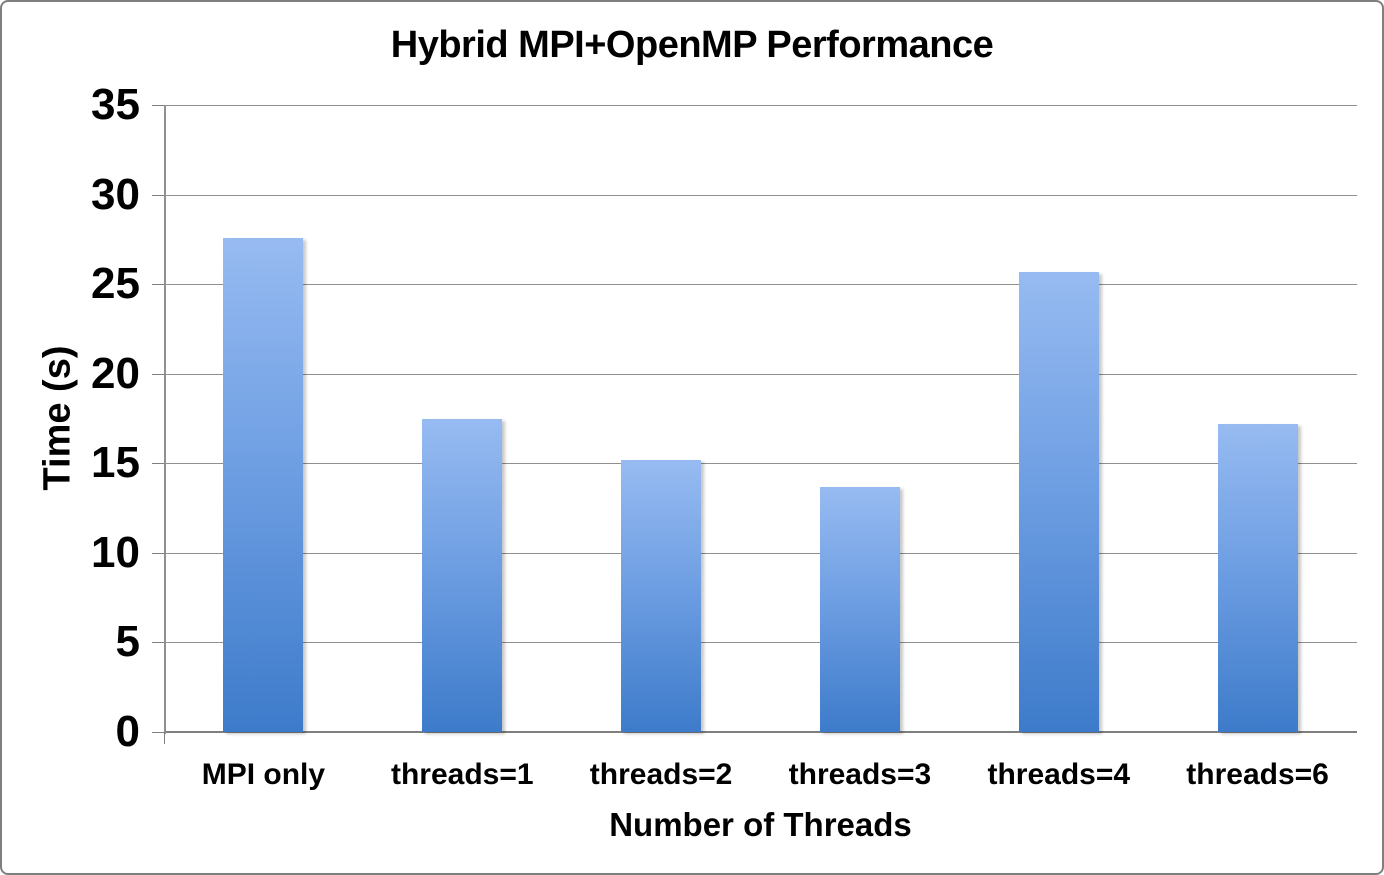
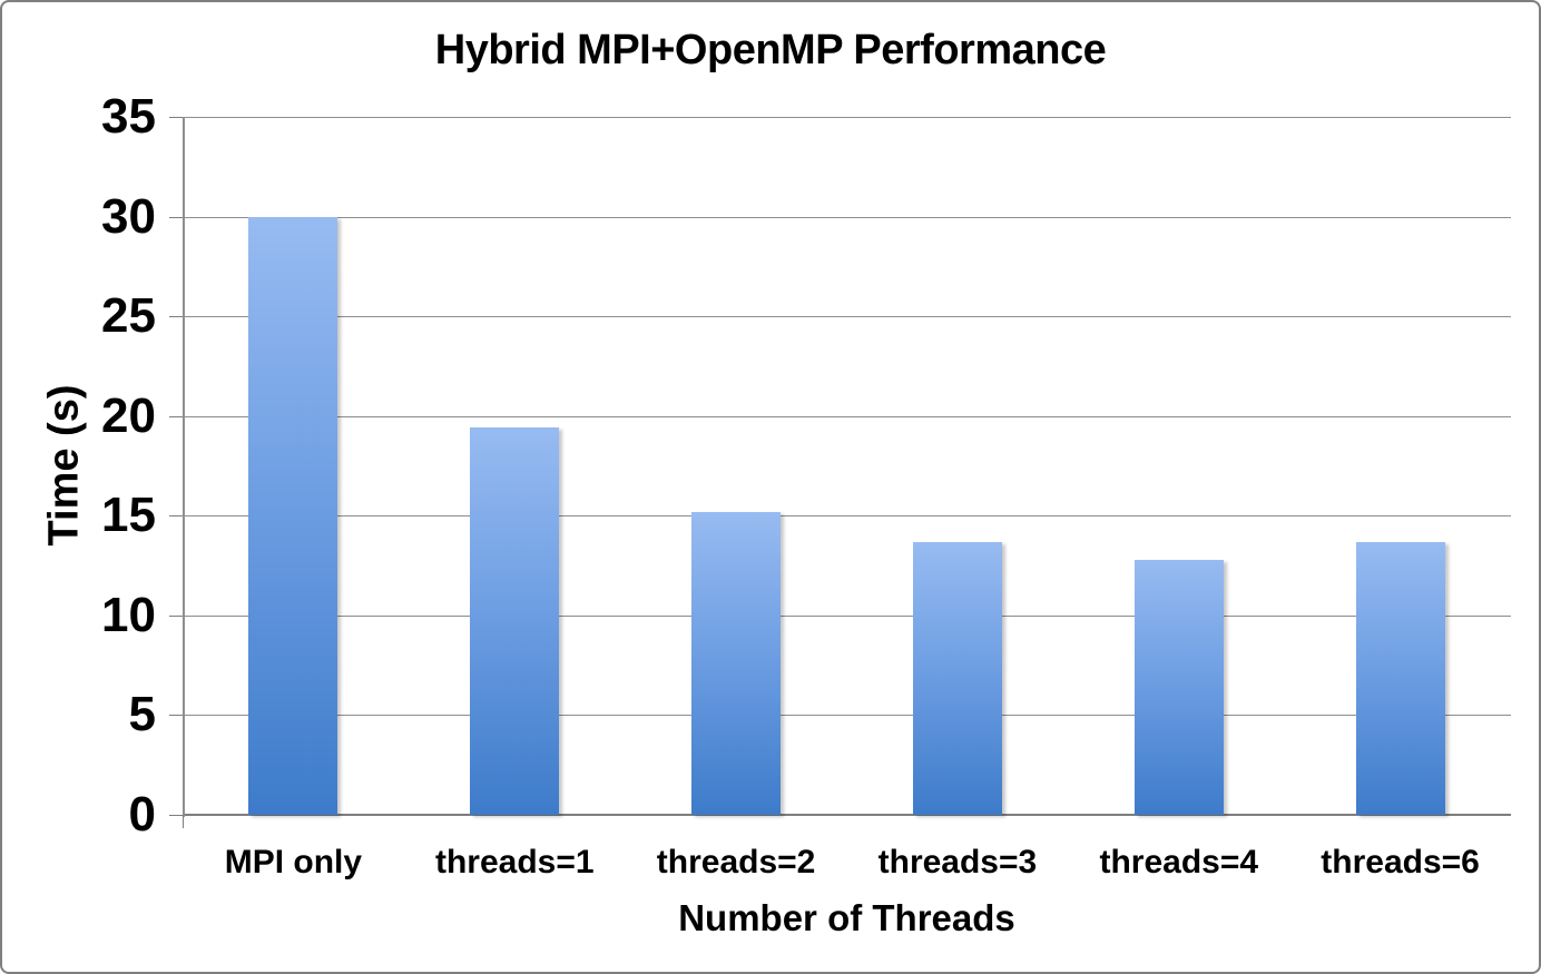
MPI only: 27.6 -> 30.0
threads=1: 17.5 -> 19.4
threads=4: 25.7 -> 12.8
threads=6: 17.2 -> 13.7
